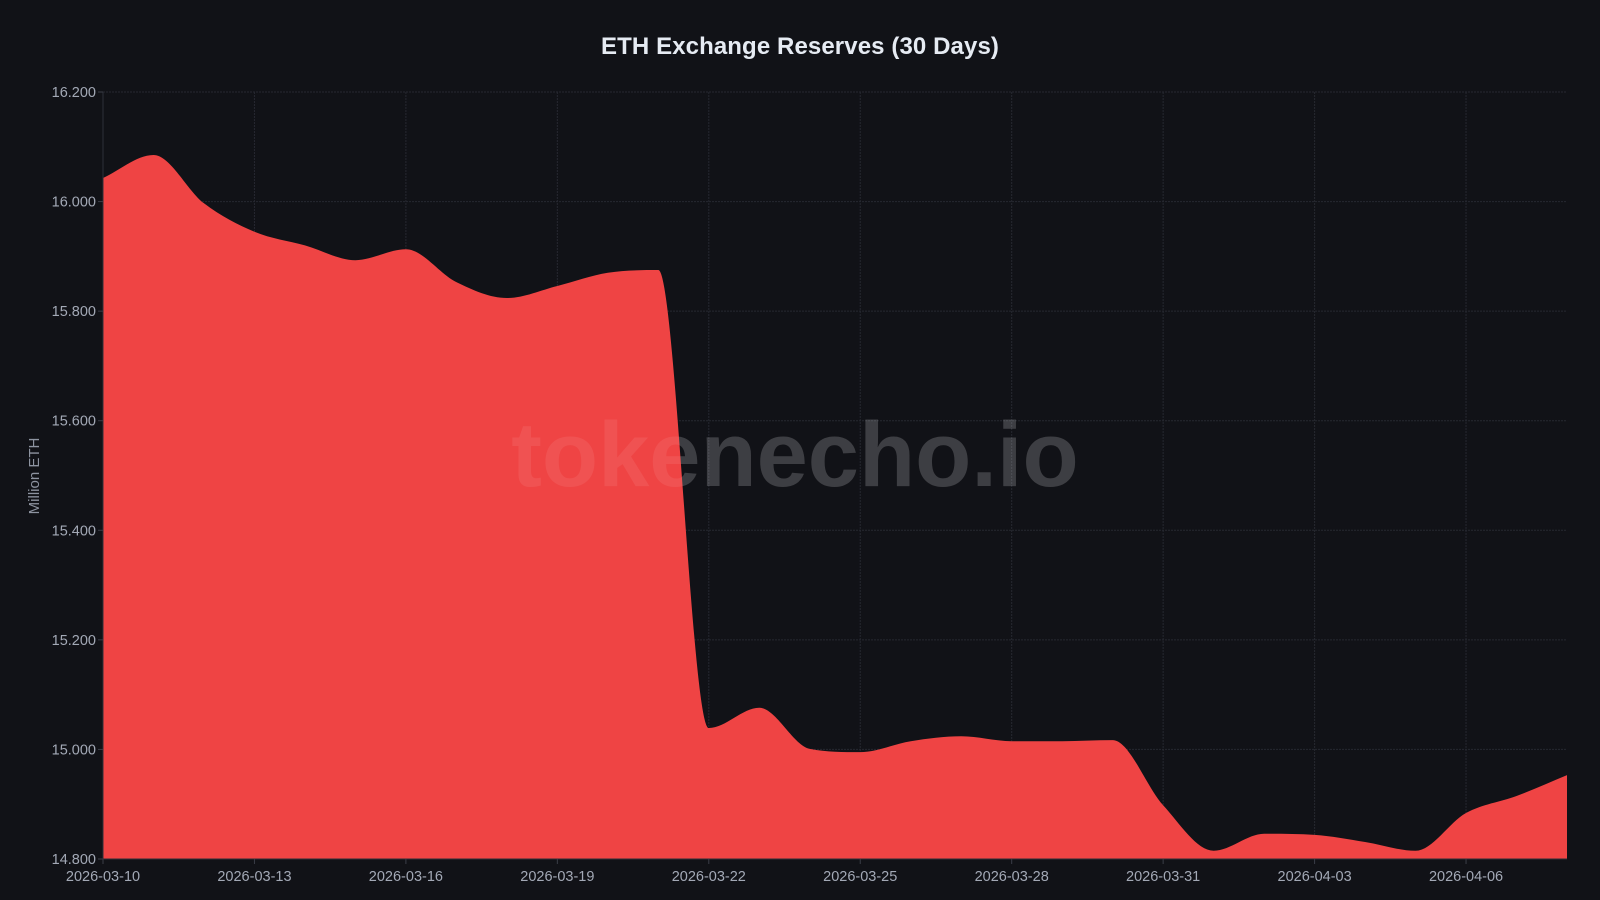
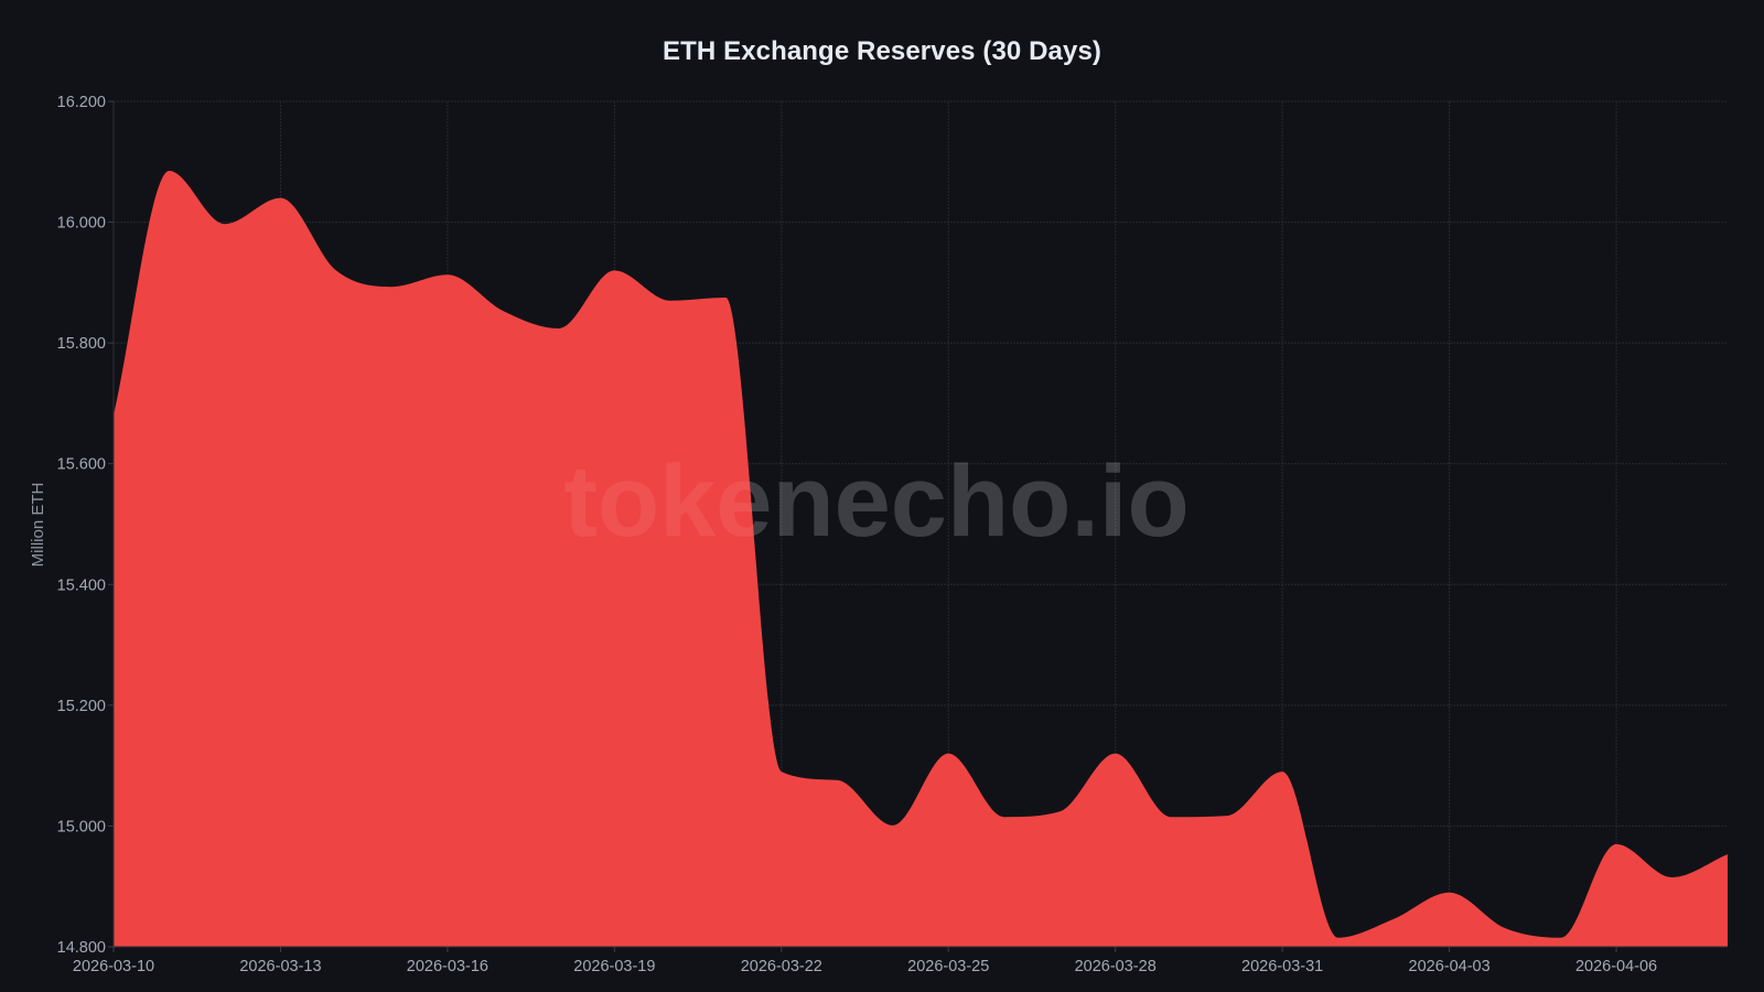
2026-03-10: 16.04 -> 15.68
2026-03-13: 15.95 -> 16.04
2026-03-19: 15.85 -> 15.92
2026-03-22: 15.04 -> 15.09
2026-03-25: 14.99 -> 15.12
2026-03-28: 15.02 -> 15.12
2026-03-31: 14.90 -> 15.09
2026-04-03: 14.84 -> 14.89
2026-04-06: 14.88 -> 14.97
